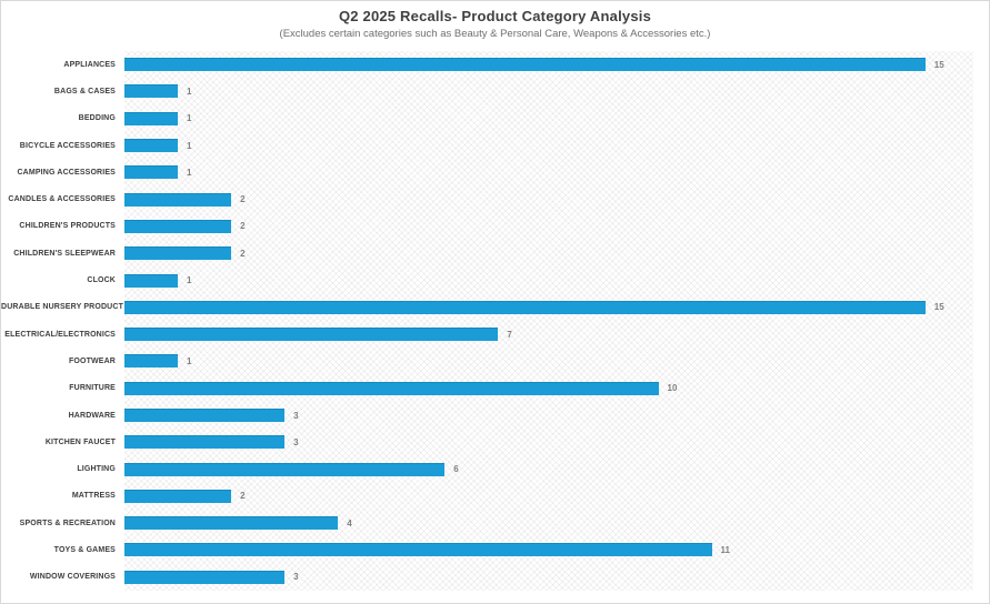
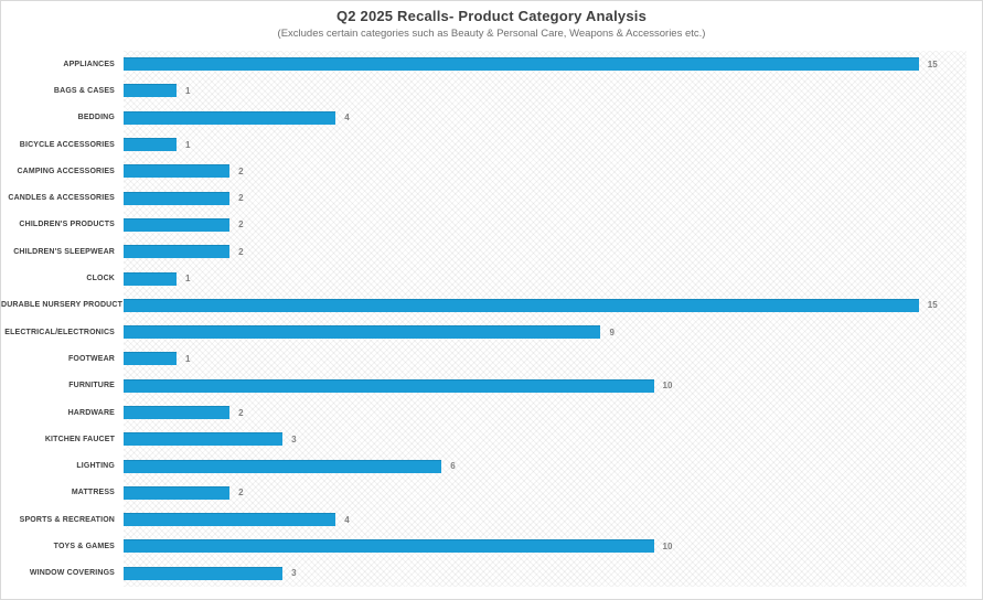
BEDDING: 1 -> 4
CAMPING ACCESSORIES: 1 -> 2
ELECTRICAL/ELECTRONICS: 7 -> 9
HARDWARE: 3 -> 2
TOYS & GAMES: 11 -> 10
